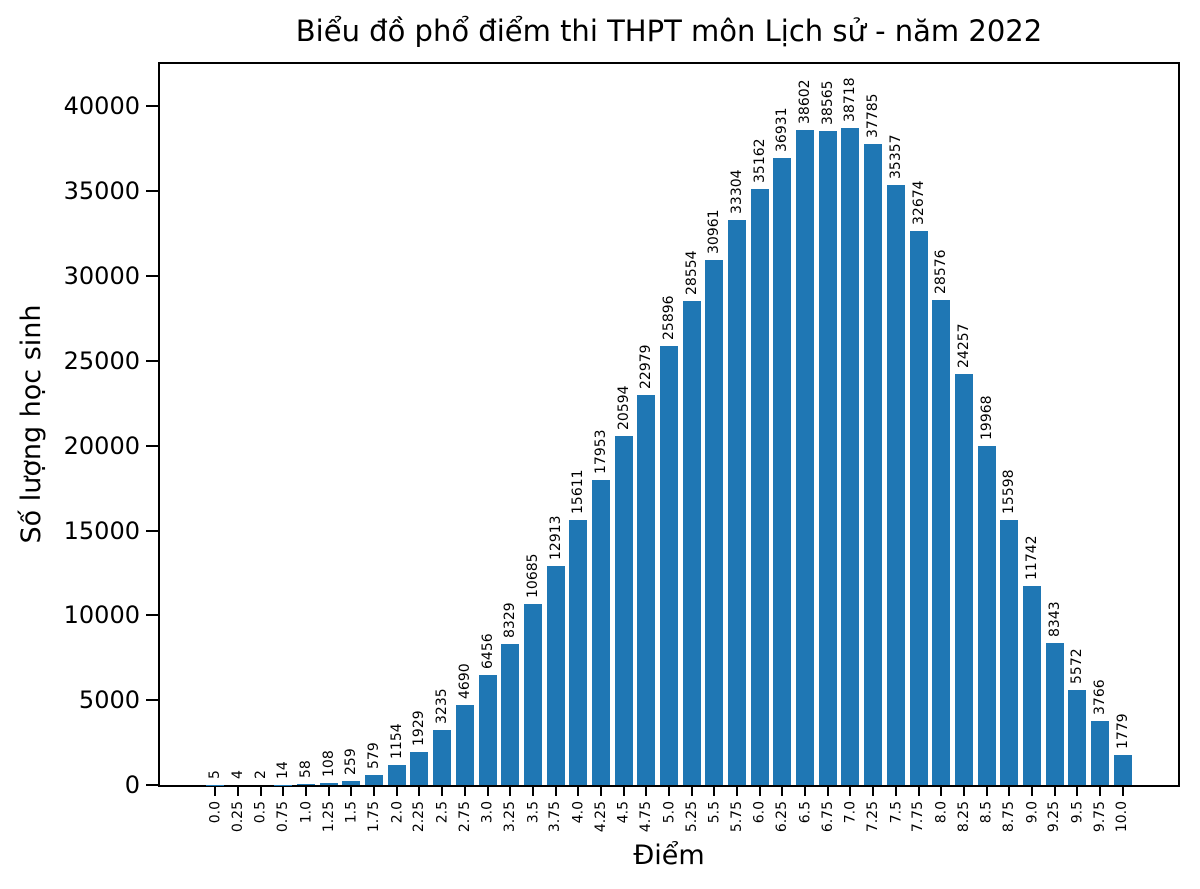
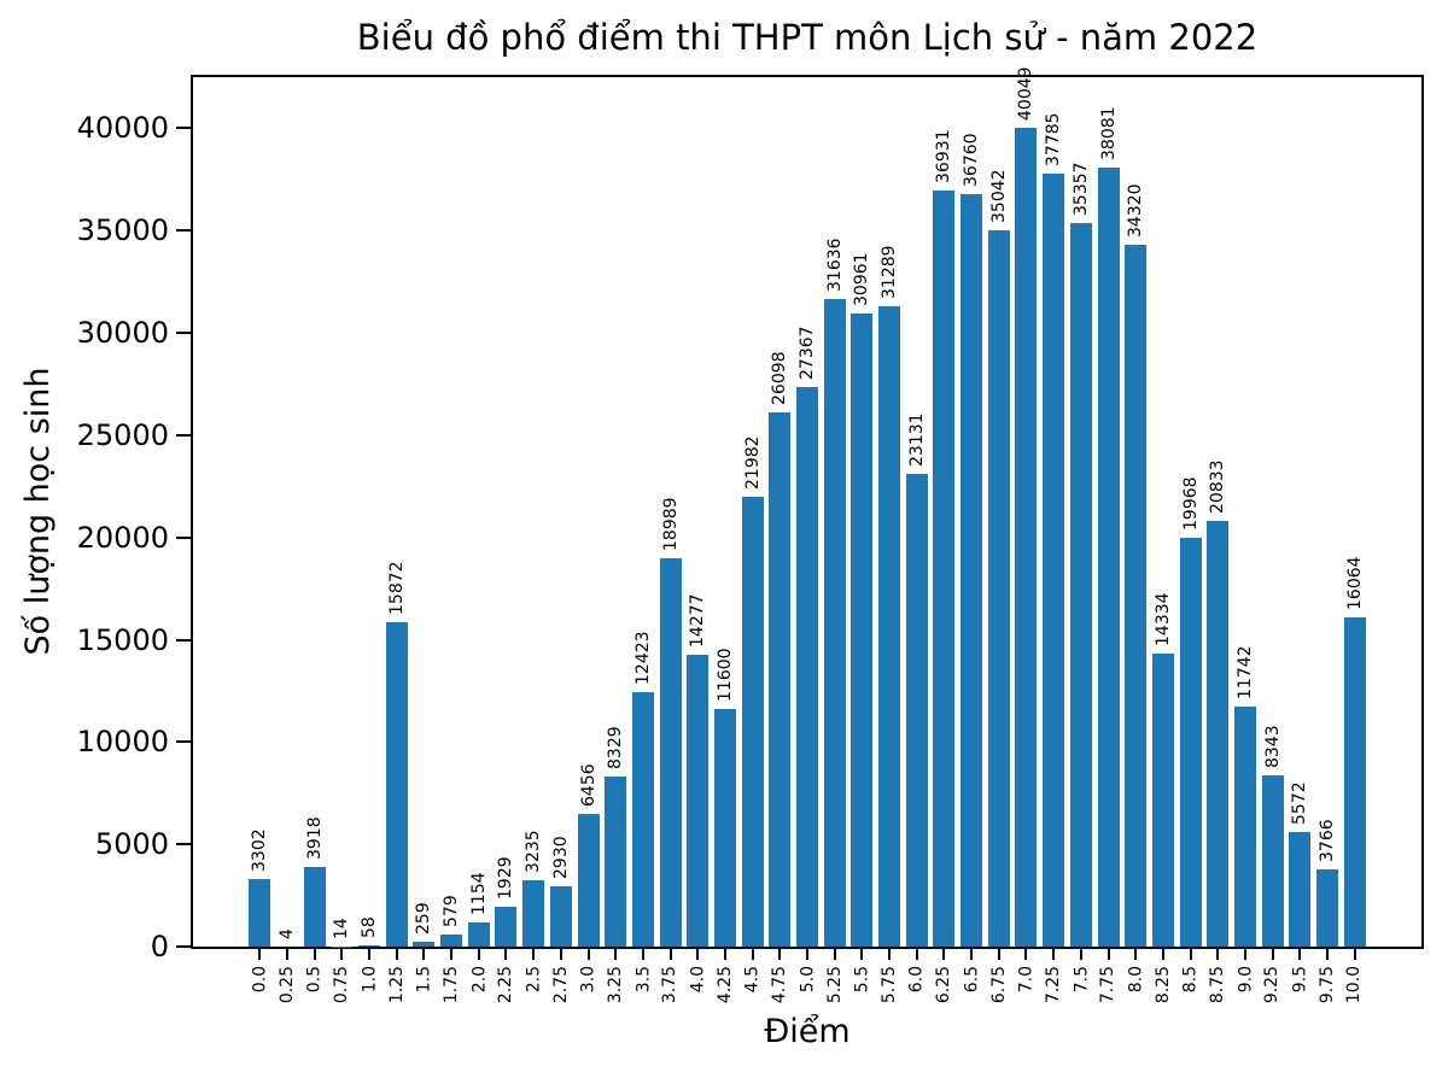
0.0: 5 -> 3302
0.5: 2 -> 3918
1.25: 108 -> 15872
2.75: 4690 -> 2930
3.5: 10685 -> 12423
3.75: 12913 -> 18989
4.0: 15611 -> 14277
4.25: 17953 -> 11600
4.5: 20594 -> 21982
4.75: 22979 -> 26098
5.0: 25896 -> 27367
5.25: 28554 -> 31636
5.75: 33304 -> 31289
6.0: 35162 -> 23131
6.5: 38602 -> 36760
6.75: 38565 -> 35042
7.0: 38718 -> 40049
7.75: 32674 -> 38081
8.0: 28576 -> 34320
8.25: 24257 -> 14334
8.75: 15598 -> 20833
10.0: 1779 -> 16064
